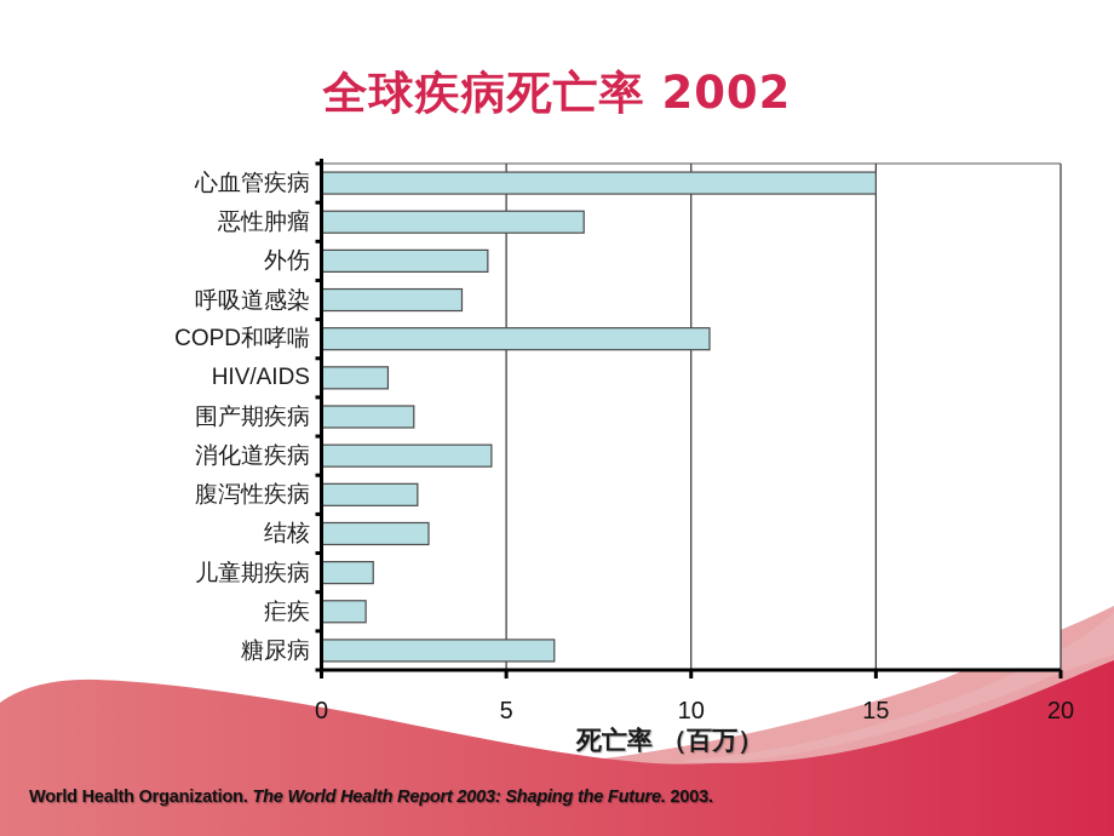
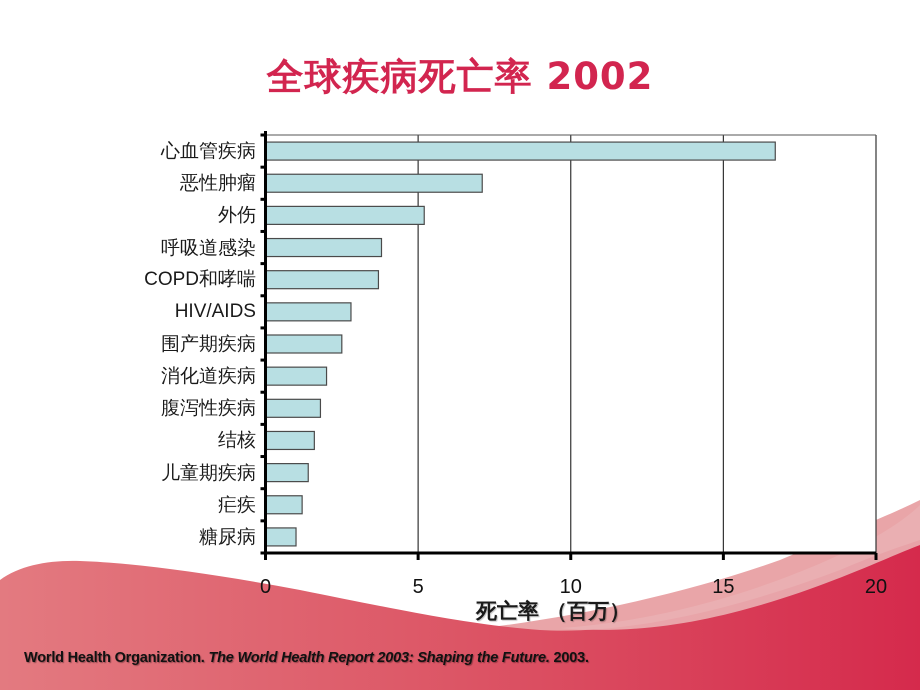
心血管疾病: 15.0 -> 16.7
外伤: 4.5 -> 5.2
COPD和哮喘: 10.5 -> 3.7
HIV/AIDS: 1.8 -> 2.8
消化道疾病: 4.6 -> 2.0
腹泻性疾病: 2.6 -> 1.8
结核: 2.9 -> 1.6
糖尿病: 6.3 -> 1.0
